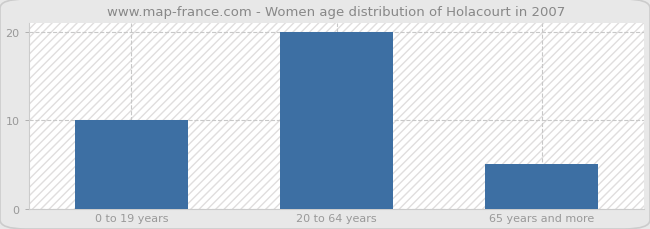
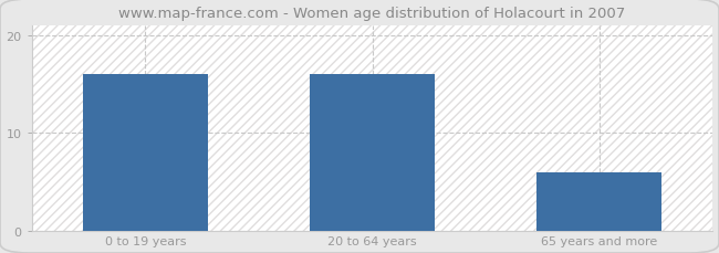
0 to 19 years: 10 -> 16
20 to 64 years: 20 -> 16
65 years and more: 5 -> 6
